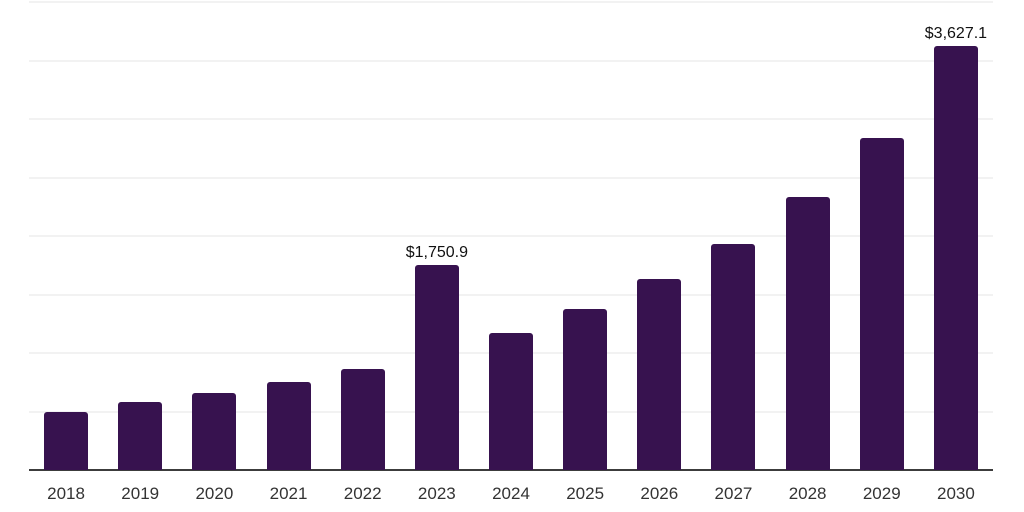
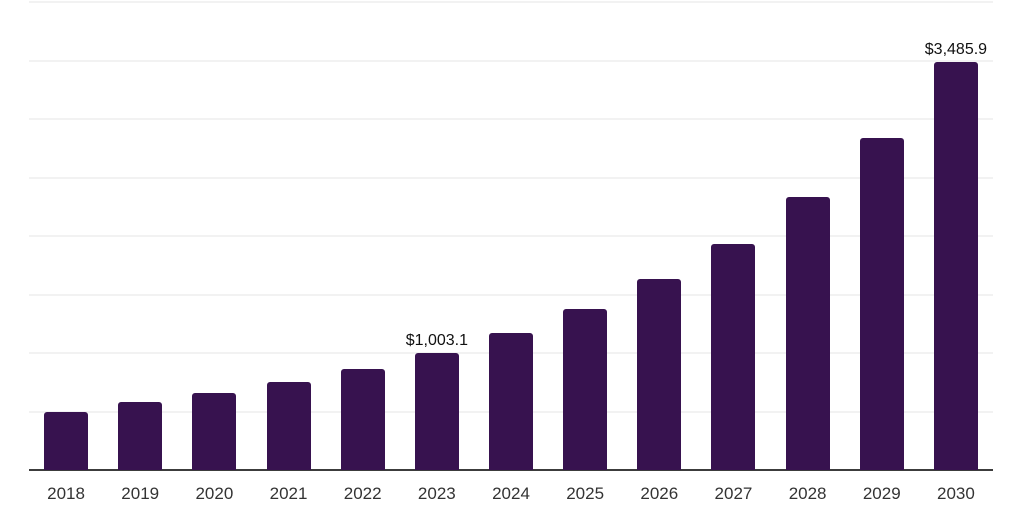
2023: $1,750.9 -> $1,003.1
2030: $3,627.1 -> $3,485.9
